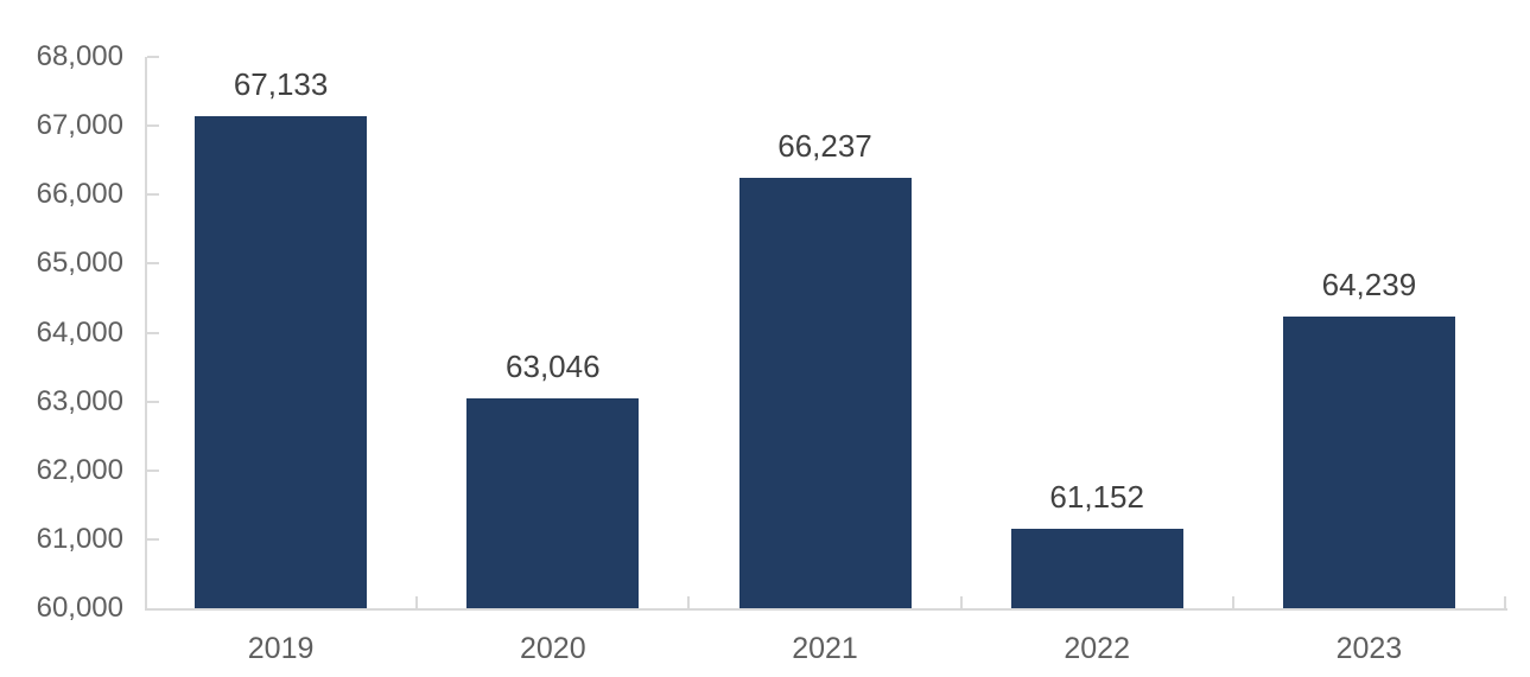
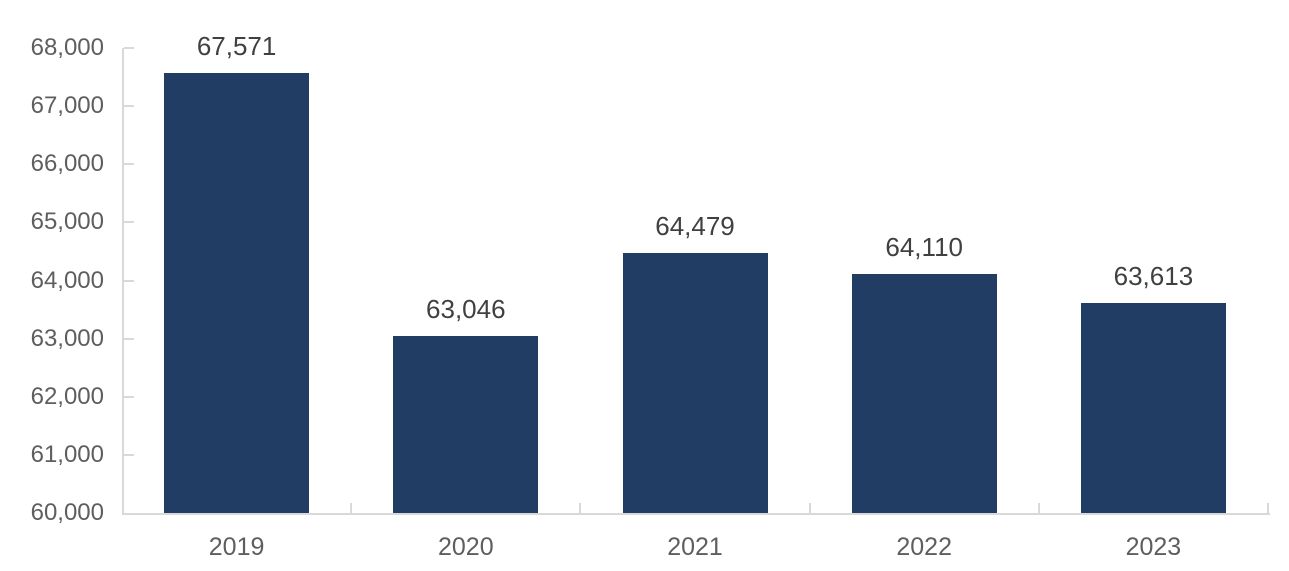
2019: 67,133 -> 67,571
2021: 66,237 -> 64,479
2022: 61,152 -> 64,110
2023: 64,239 -> 63,613
